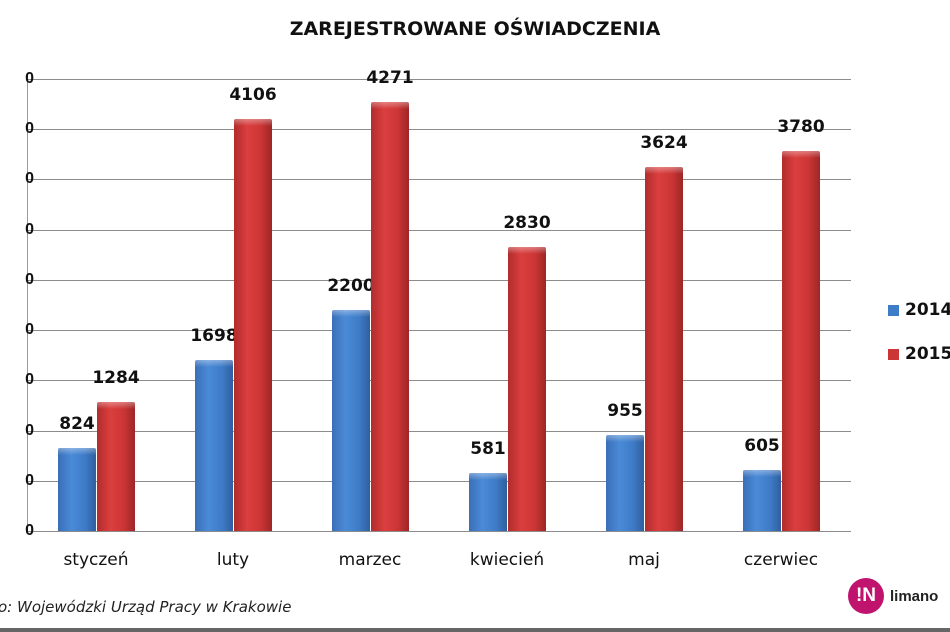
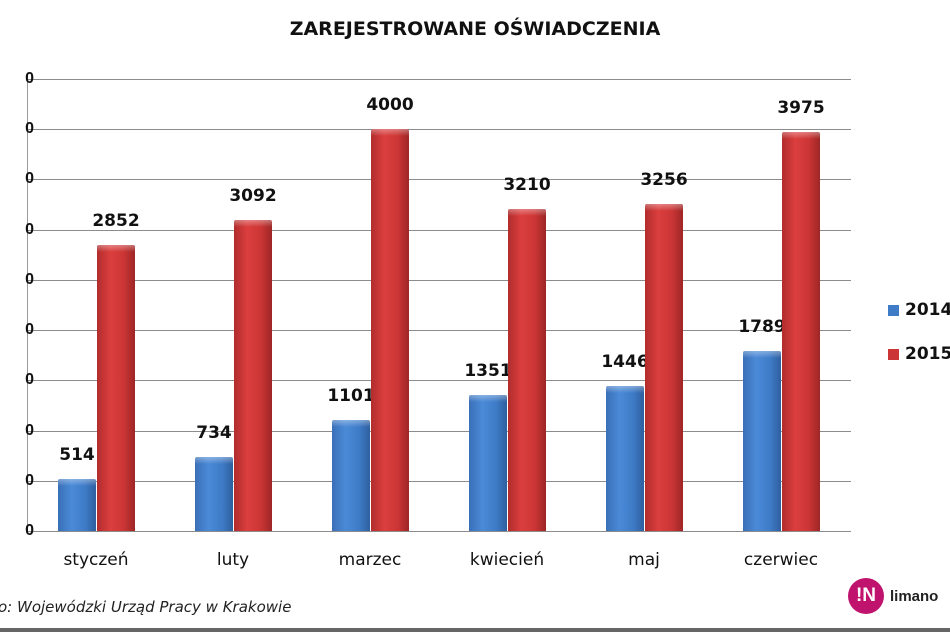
2014/styczeń: 824 -> 514
2015/styczeń: 1284 -> 2852
2014/luty: 1698 -> 734
2015/luty: 4106 -> 3092
2014/marzec: 2200 -> 1101
2015/marzec: 4271 -> 4000
2014/kwiecień: 581 -> 1351
2015/kwiecień: 2830 -> 3210
2014/maj: 955 -> 1446
2015/maj: 3624 -> 3256
2014/czerwiec: 605 -> 1789
2015/czerwiec: 3780 -> 3975
